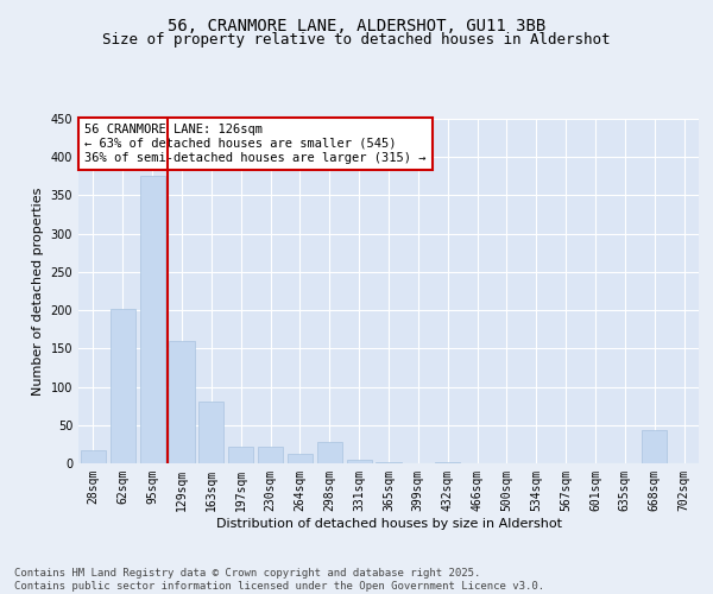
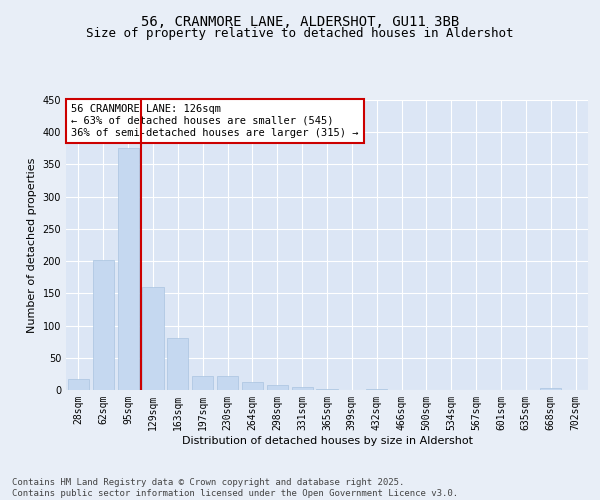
298sqm: 28 -> 7
668sqm: 44 -> 3
